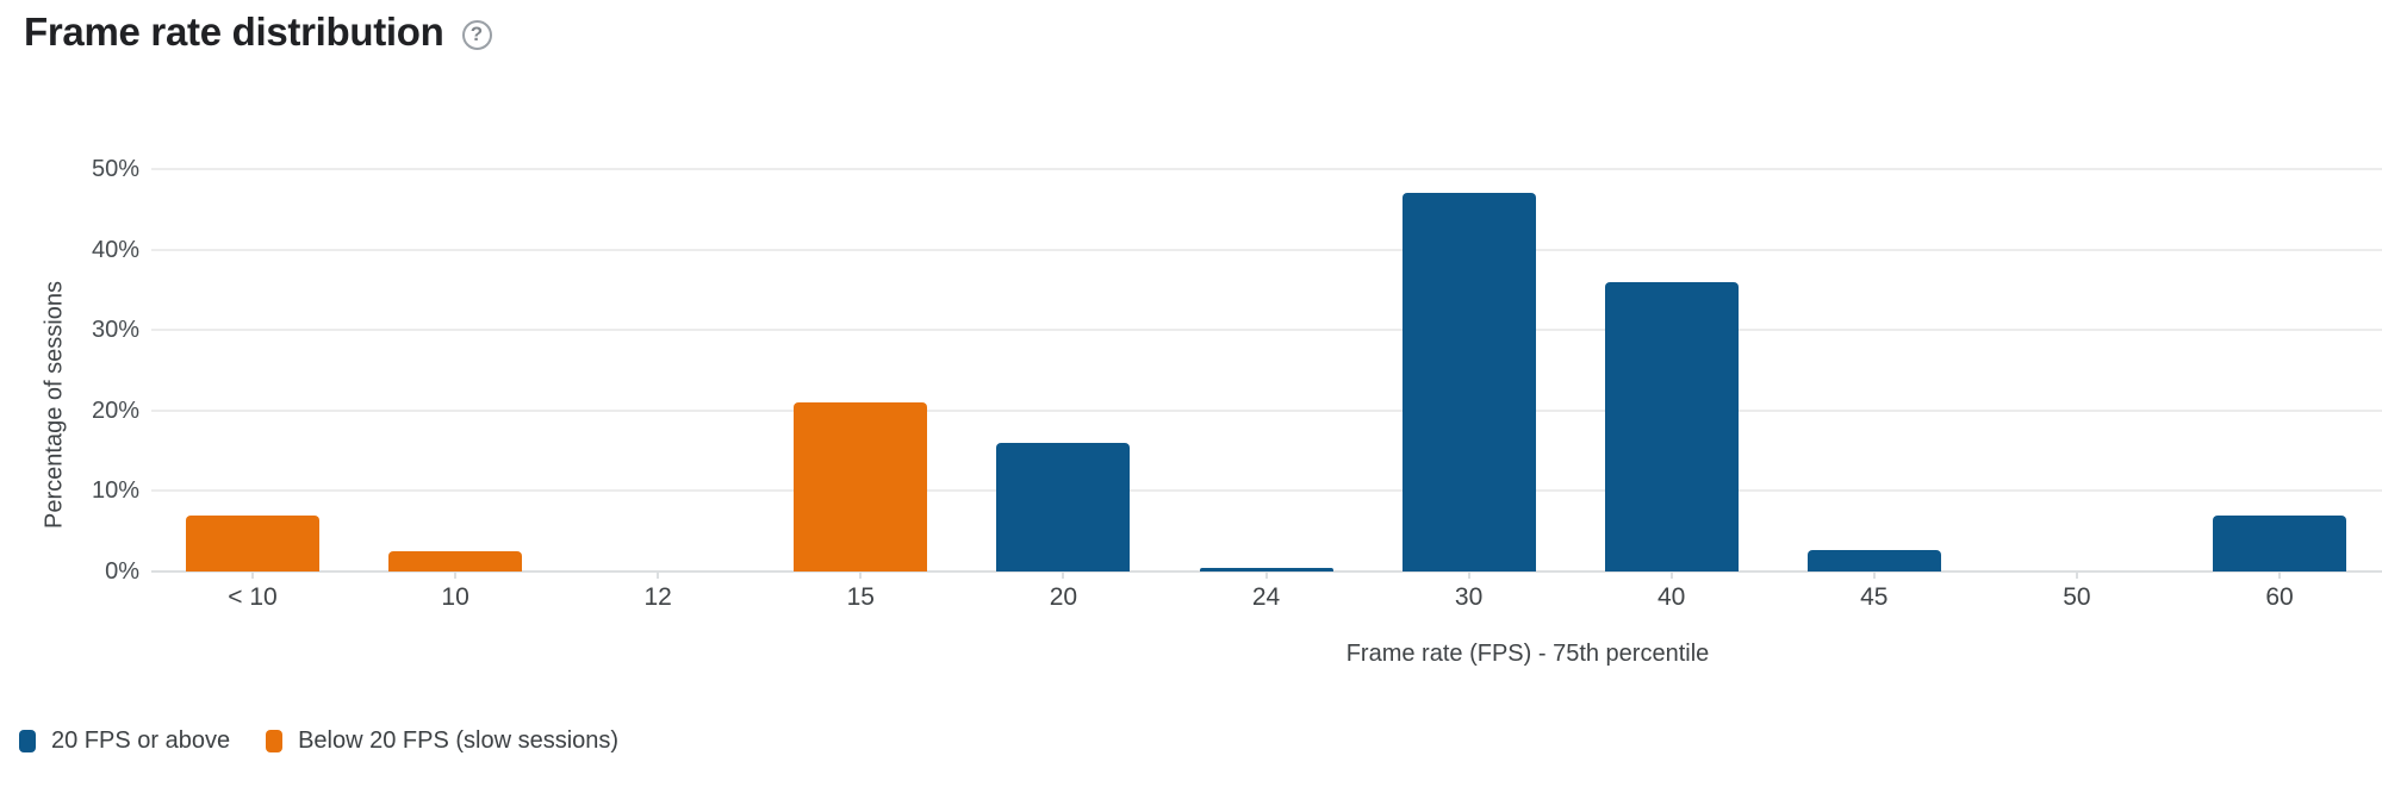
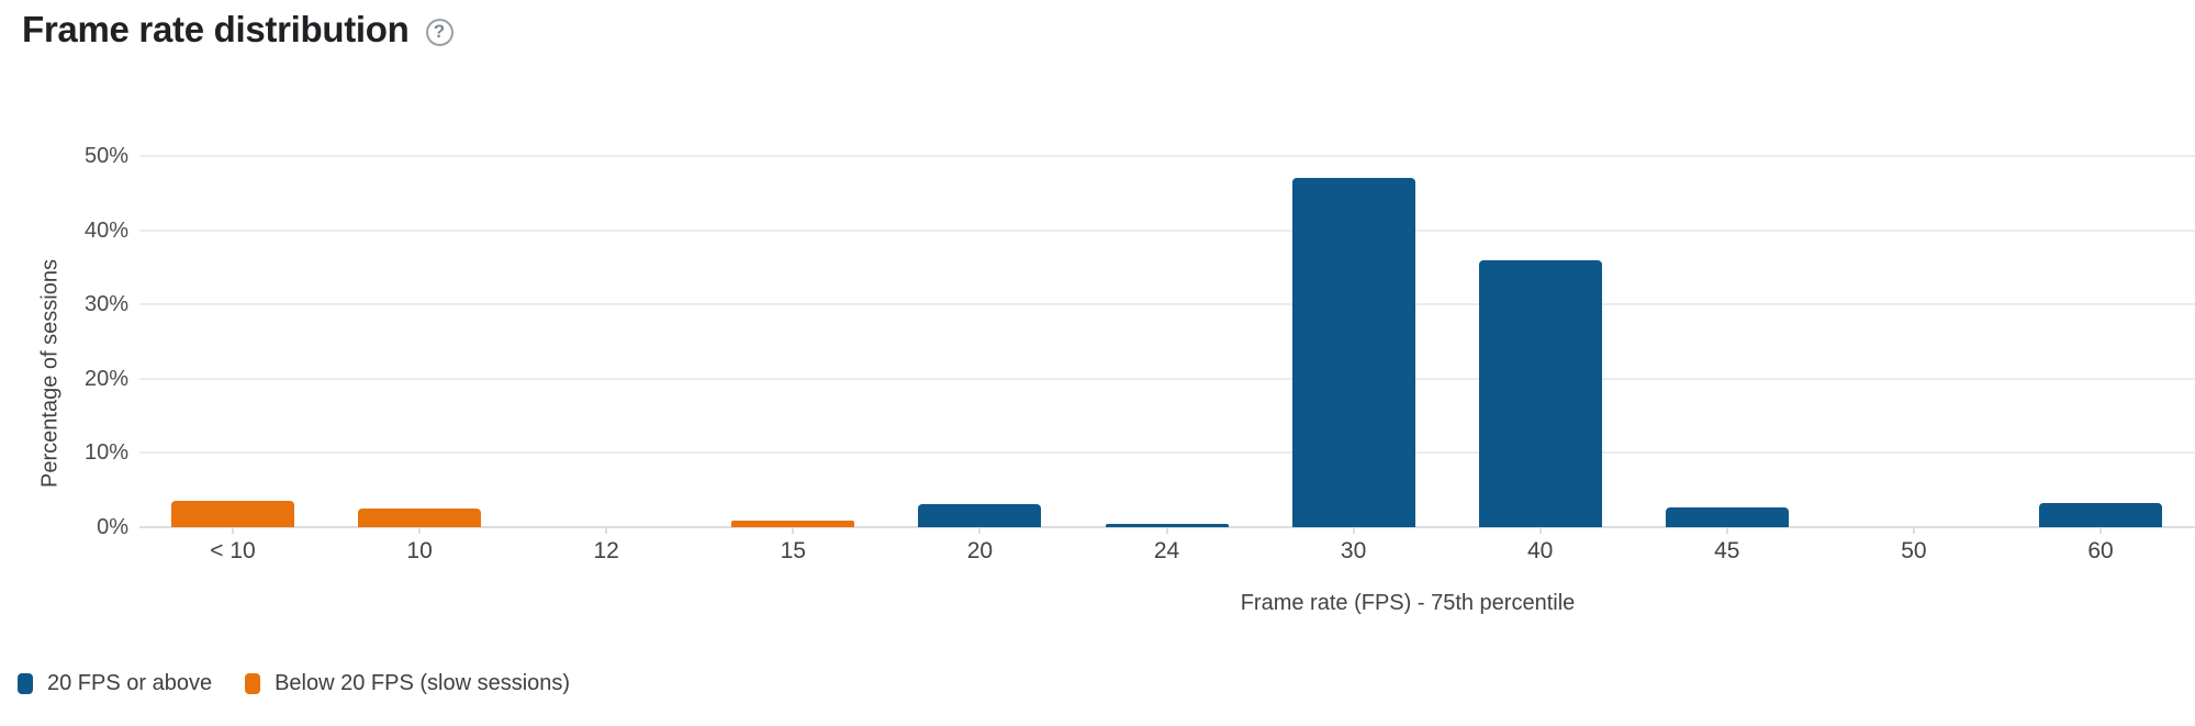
Below 20 FPS (slow sessions)/< 10: 7% -> 4%
Below 20 FPS (slow sessions)/15: 21% -> 1%
20 FPS or above/20: 16% -> 3%
20 FPS or above/60: 7% -> 3%
